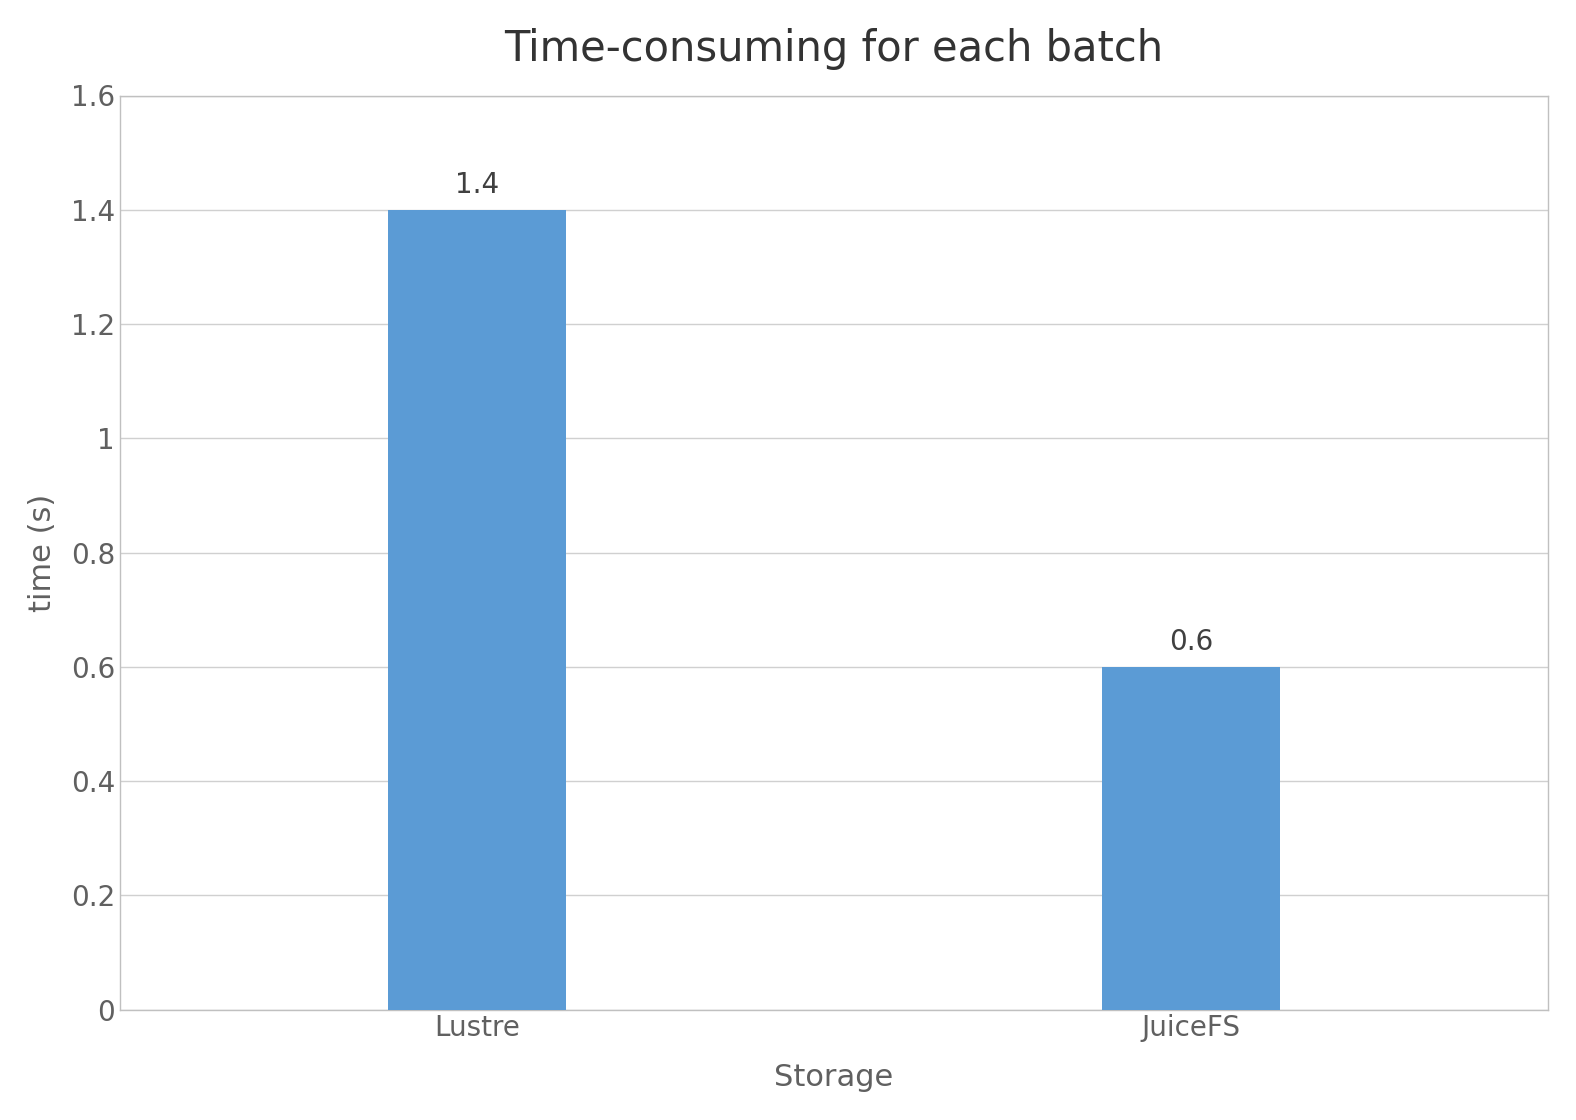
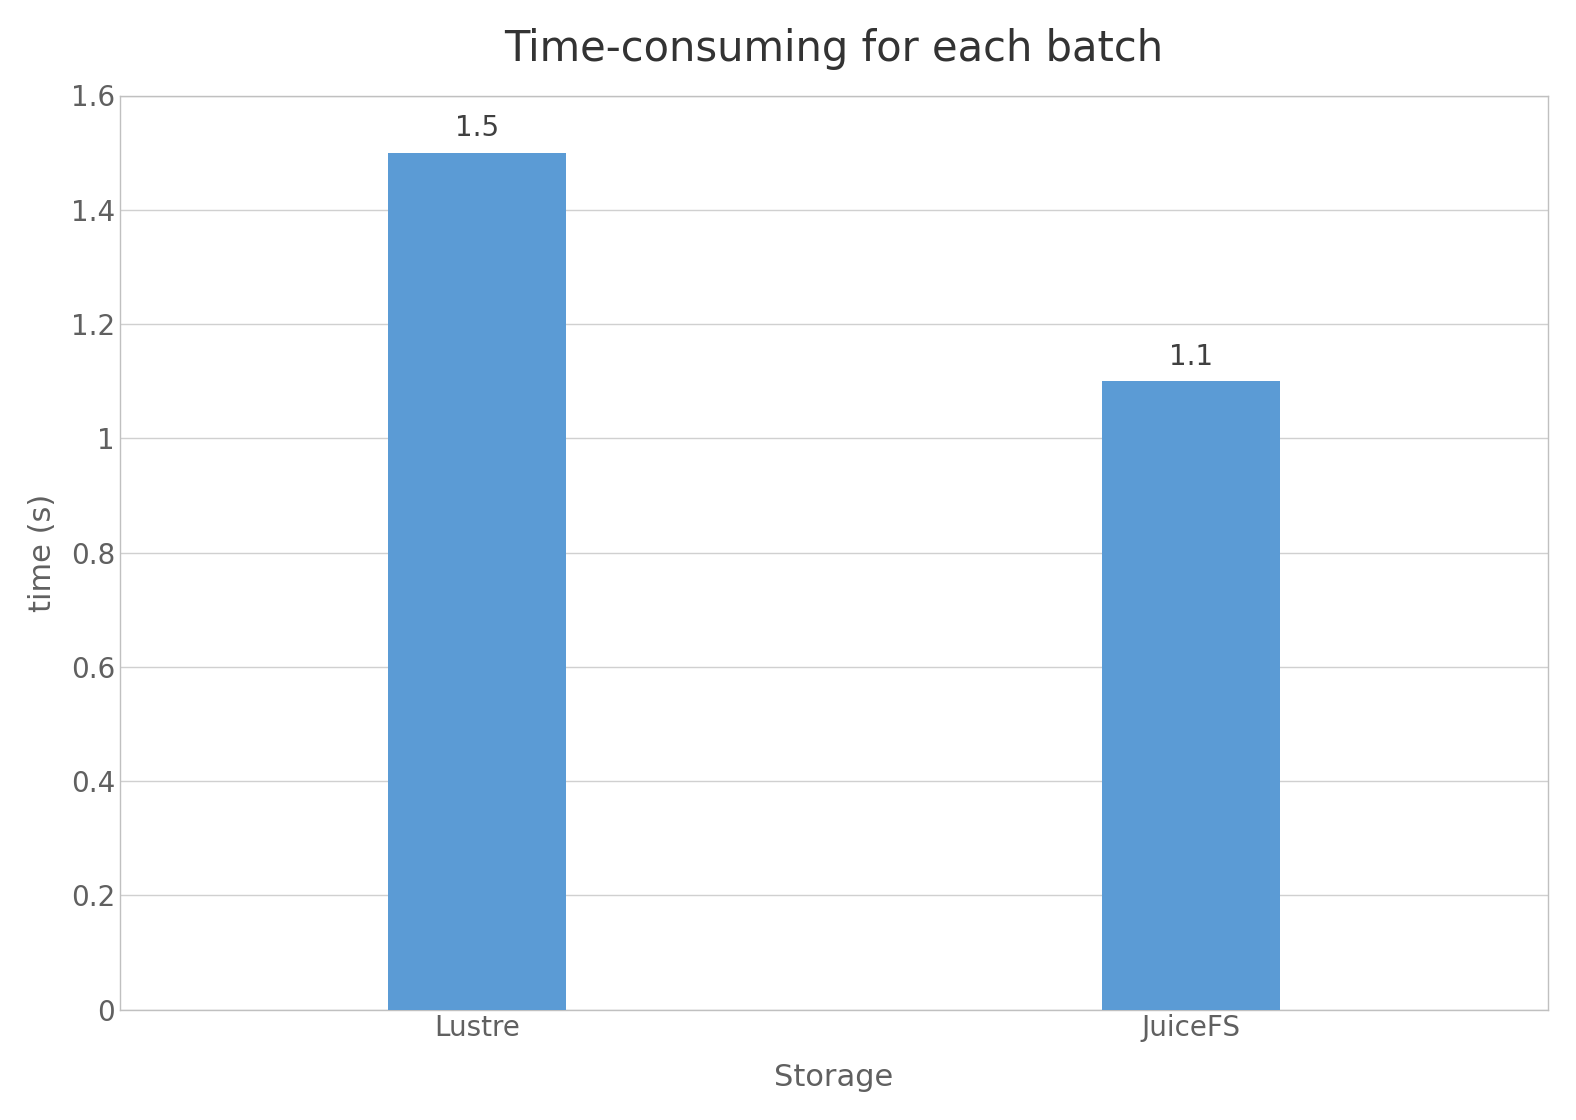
Lustre: 1.4 -> 1.5
JuiceFS: 0.6 -> 1.1
